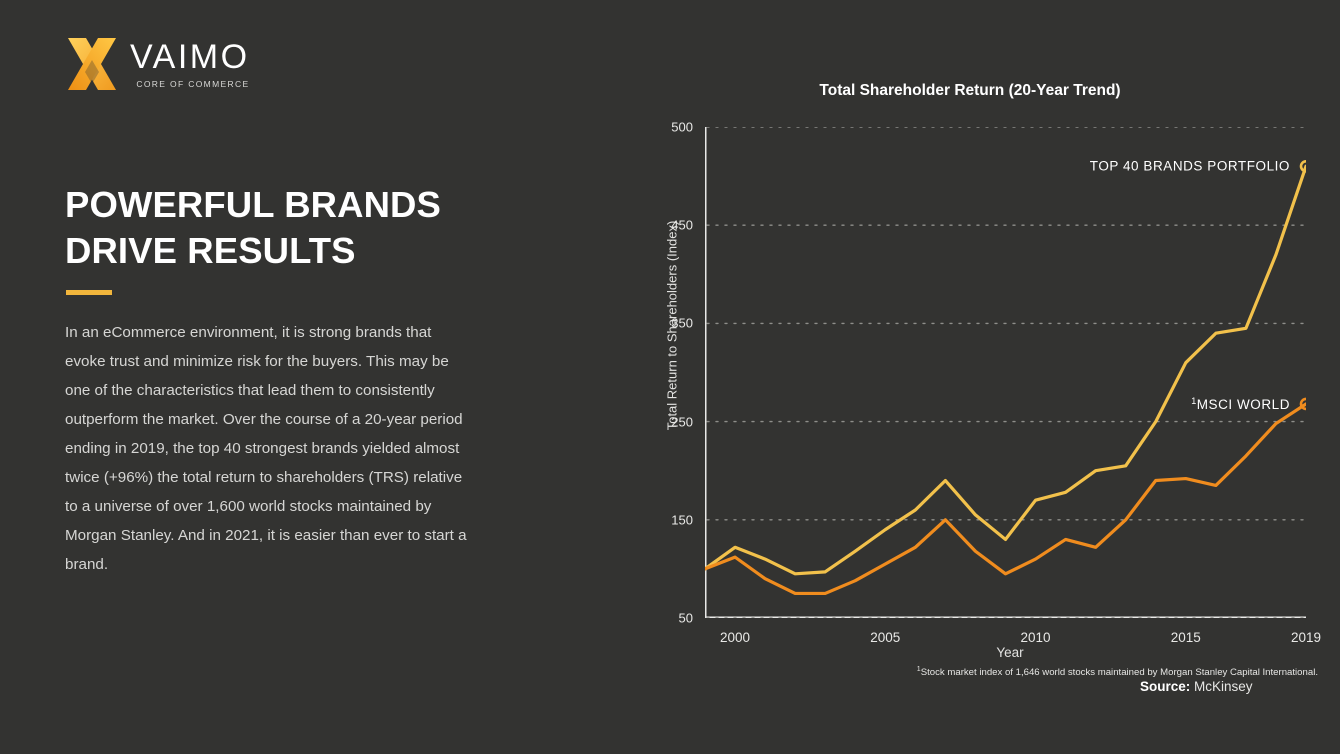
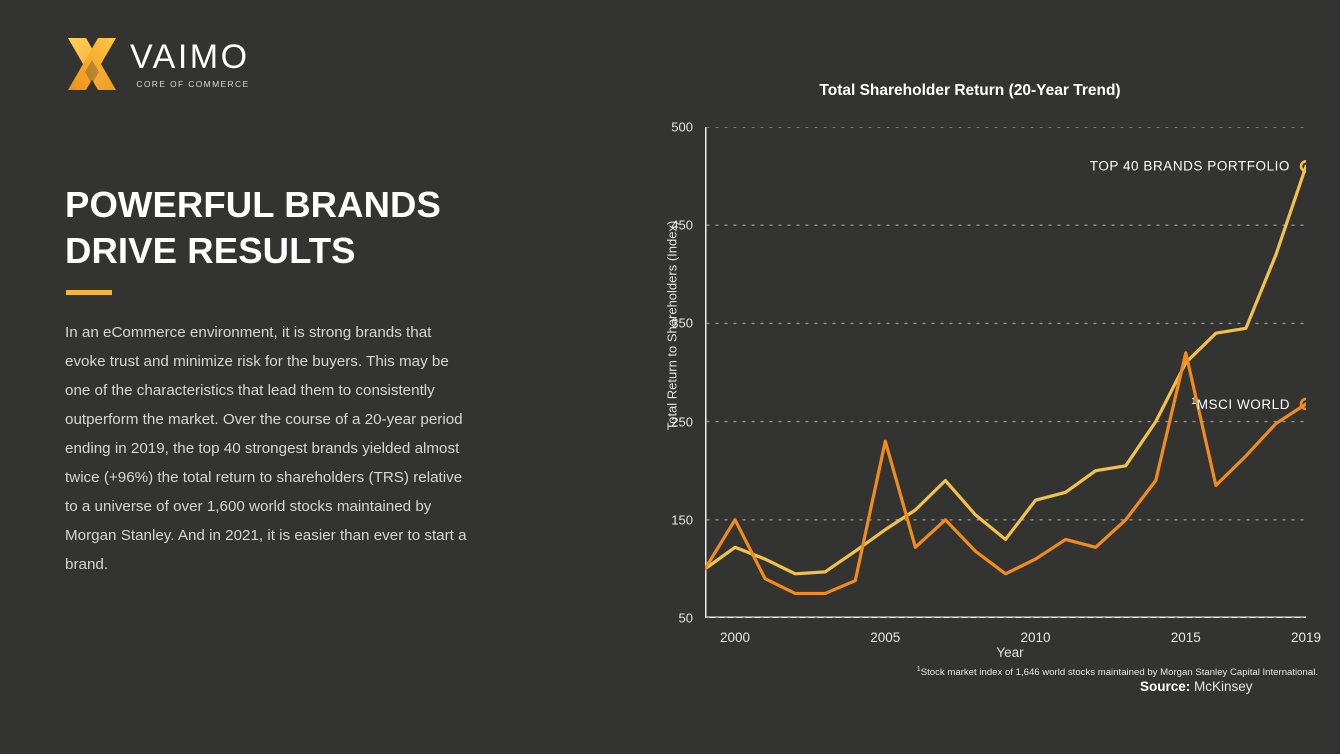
MSCI WORLD/2000: 110 -> 150
MSCI WORLD/2005: 100 -> 230
MSCI WORLD/2015: 190 -> 320
